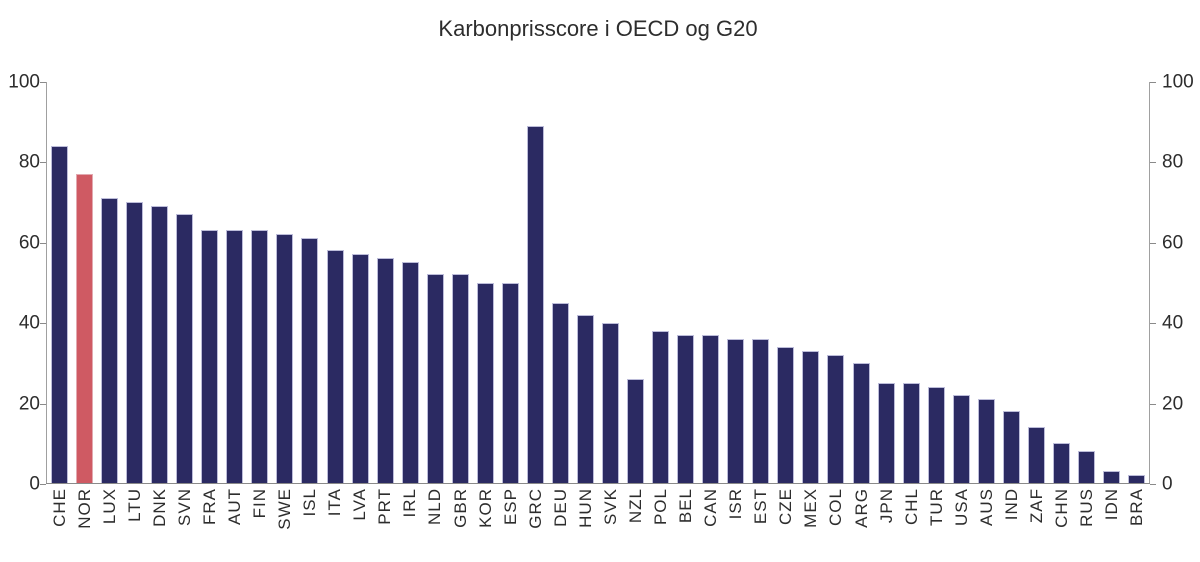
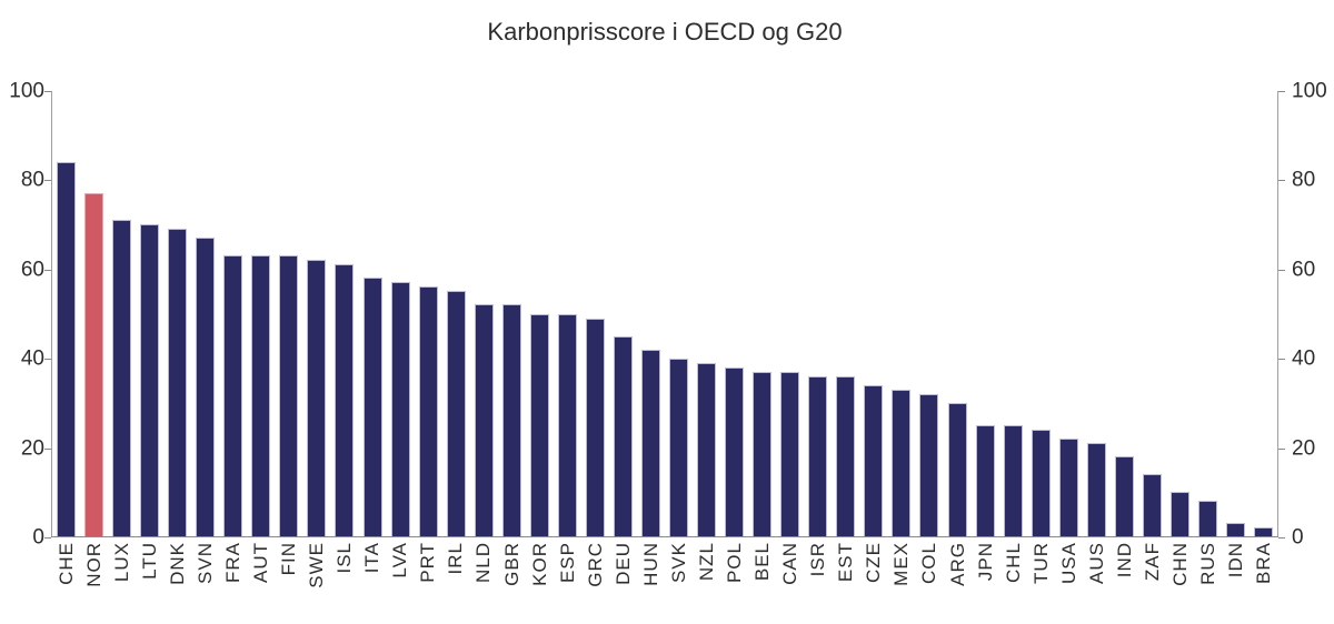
GRC: 89 -> 49
NZL: 26 -> 39
